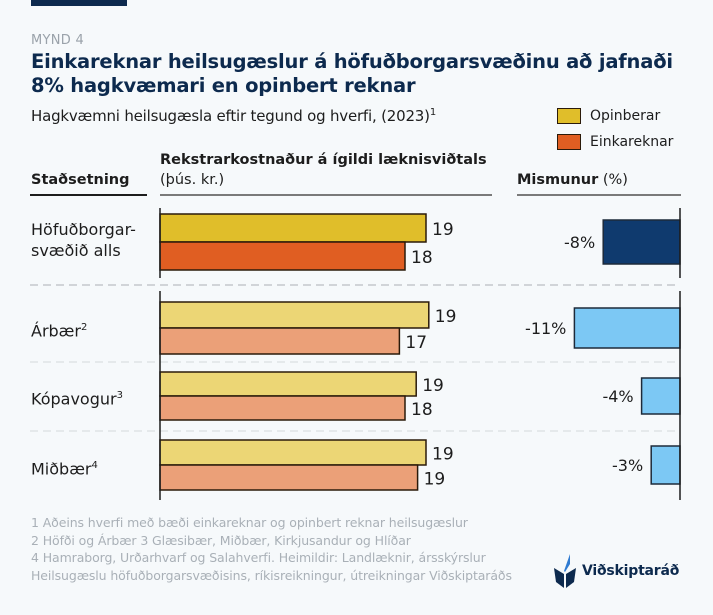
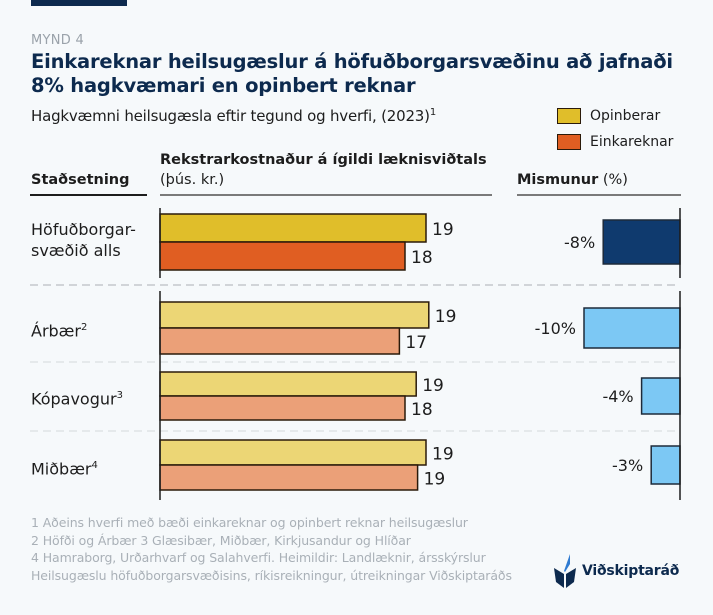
Mismunur (%)/Árbær: -11% -> -10%
